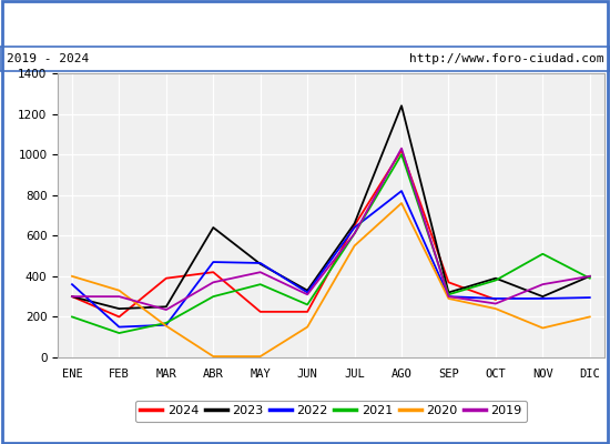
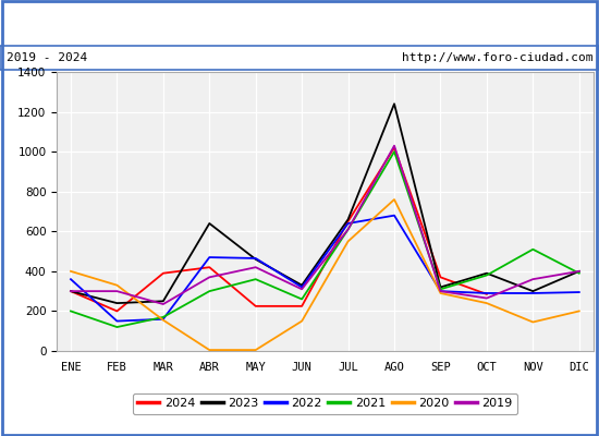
2022/AGO: 820 -> 680
